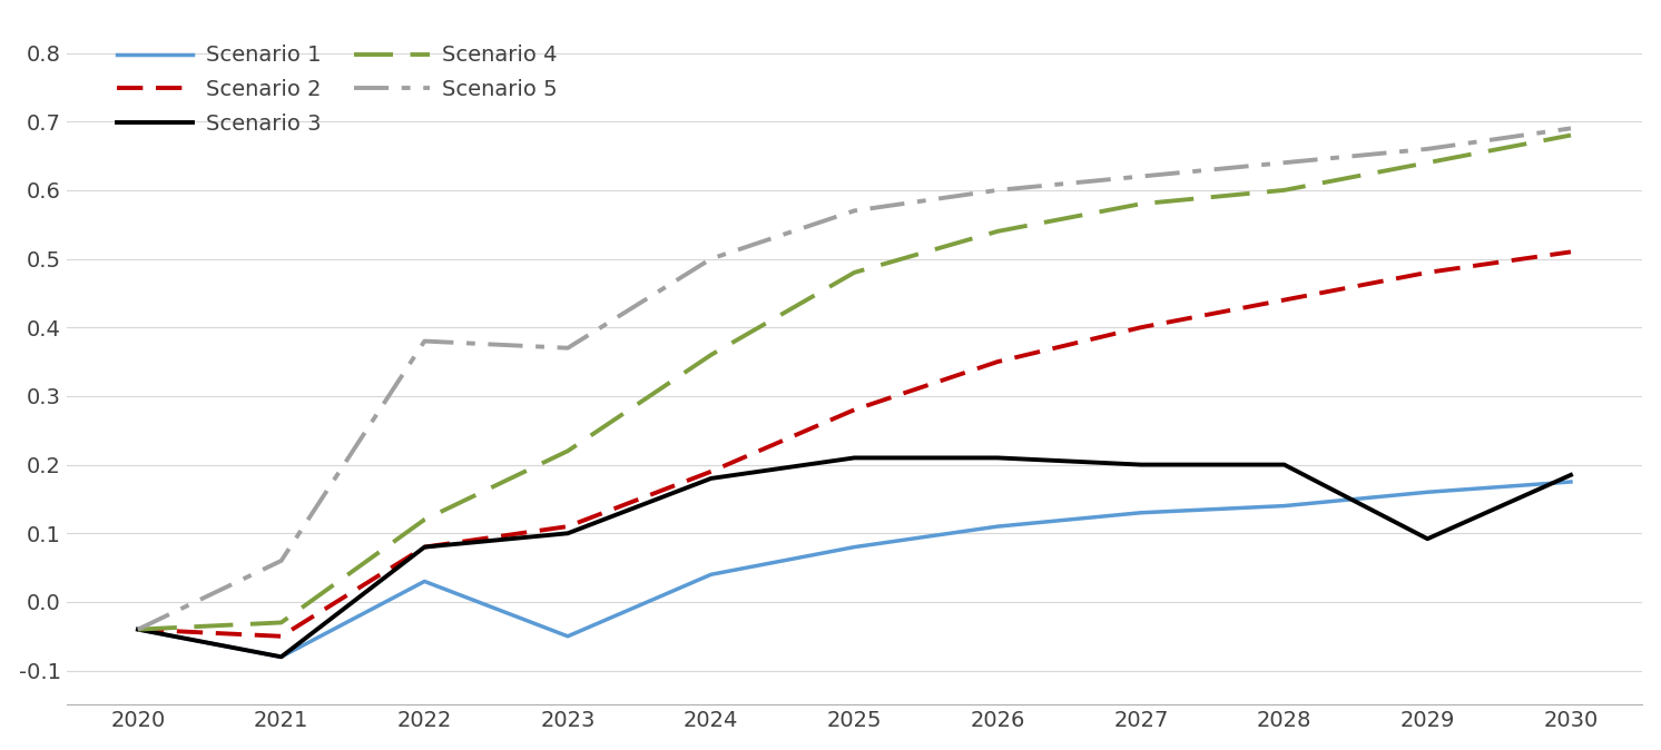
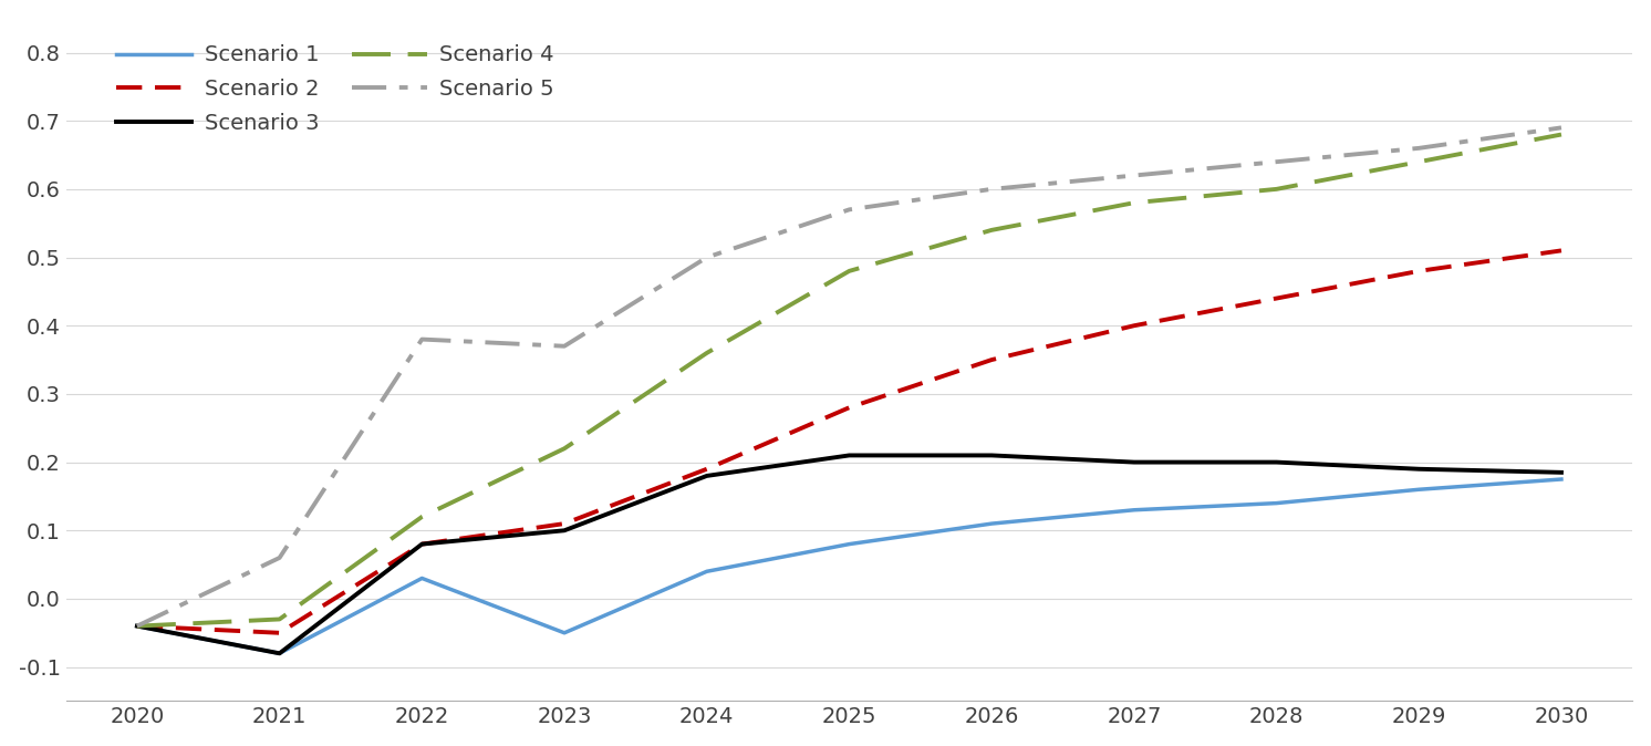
Scenario 3/2029: 0.092 -> 0.190
